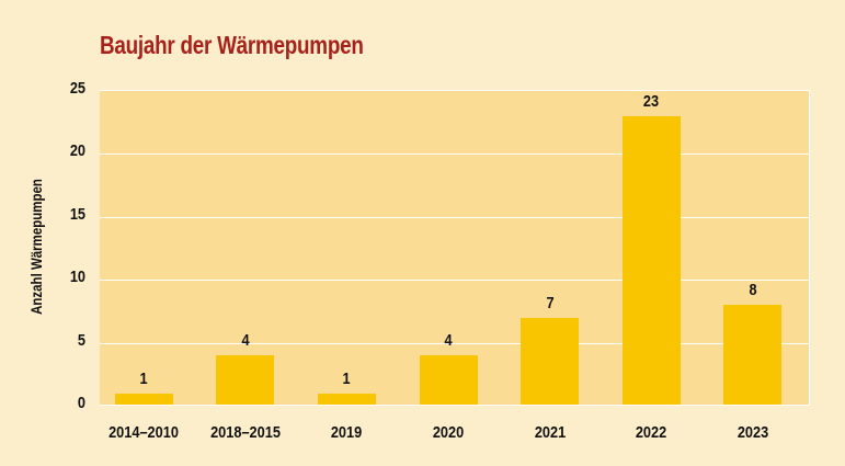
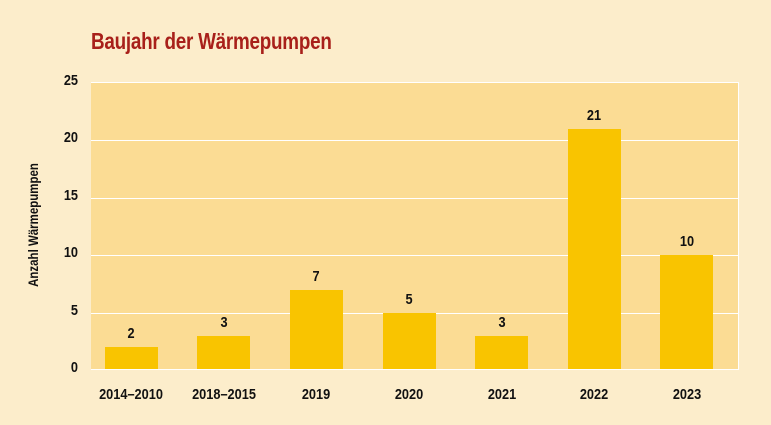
2014–2010: 1 -> 2
2018–2015: 4 -> 3
2019: 1 -> 7
2020: 4 -> 5
2021: 7 -> 3
2022: 23 -> 21
2023: 8 -> 10
